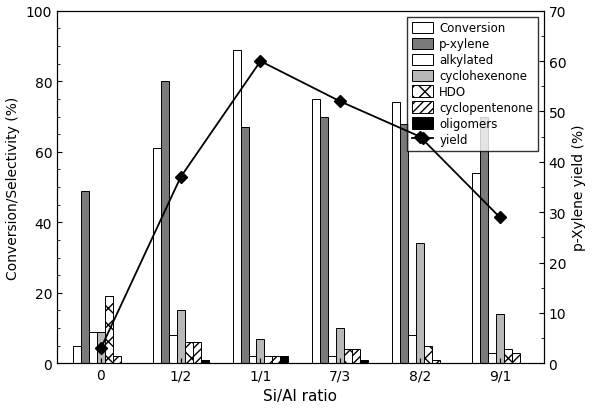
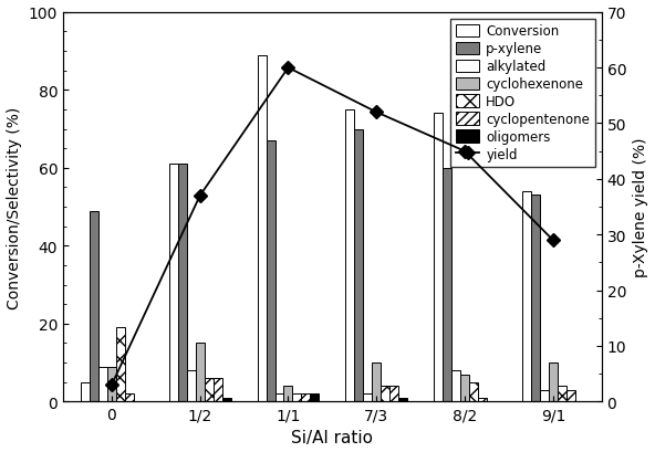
p-xylene/1/2: 80 -> 61
cyclohexenone/1/1: 7 -> 4
p-xylene/8/2: 68 -> 60
cyclohexenone/8/2: 34 -> 7
p-xylene/9/1: 70 -> 53
cyclohexenone/9/1: 14 -> 10
